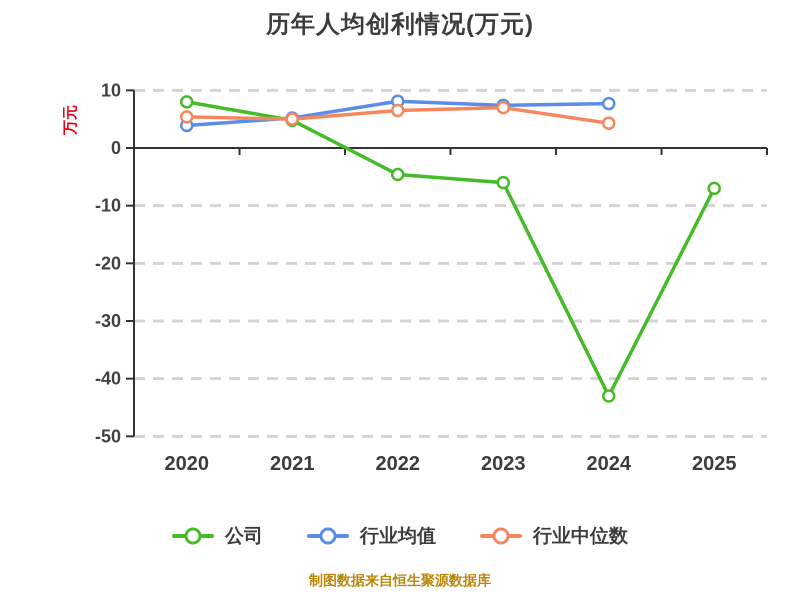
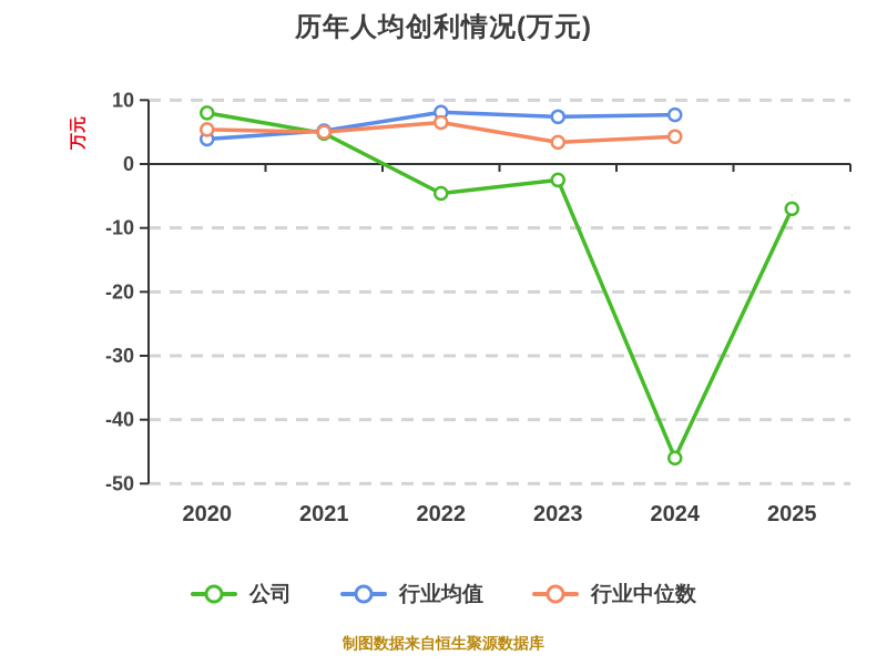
公司/2023: -6 -> -2
行业中位数/2023: 7 -> 3
公司/2024: -43 -> -46
